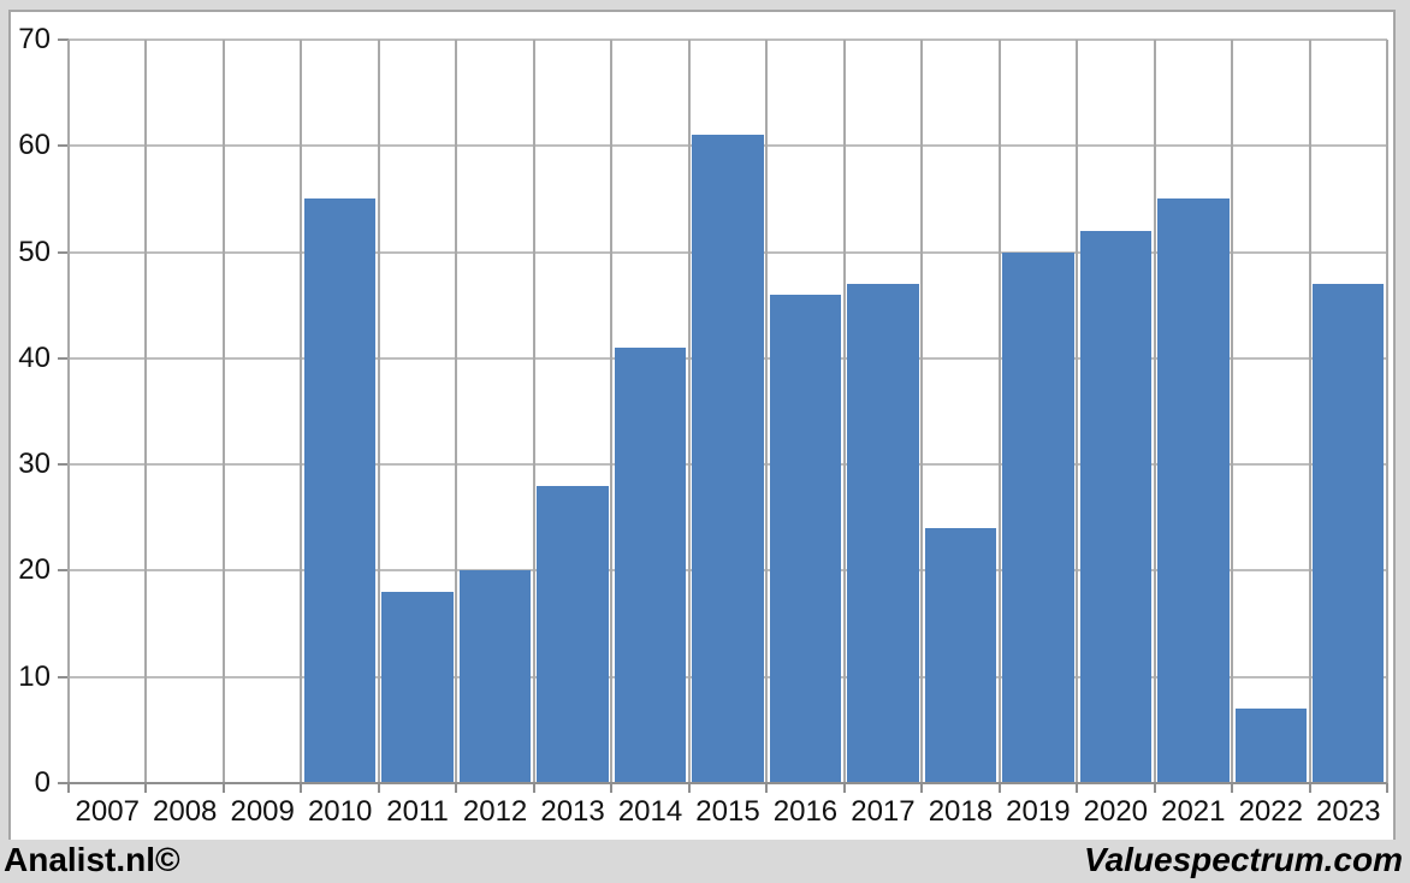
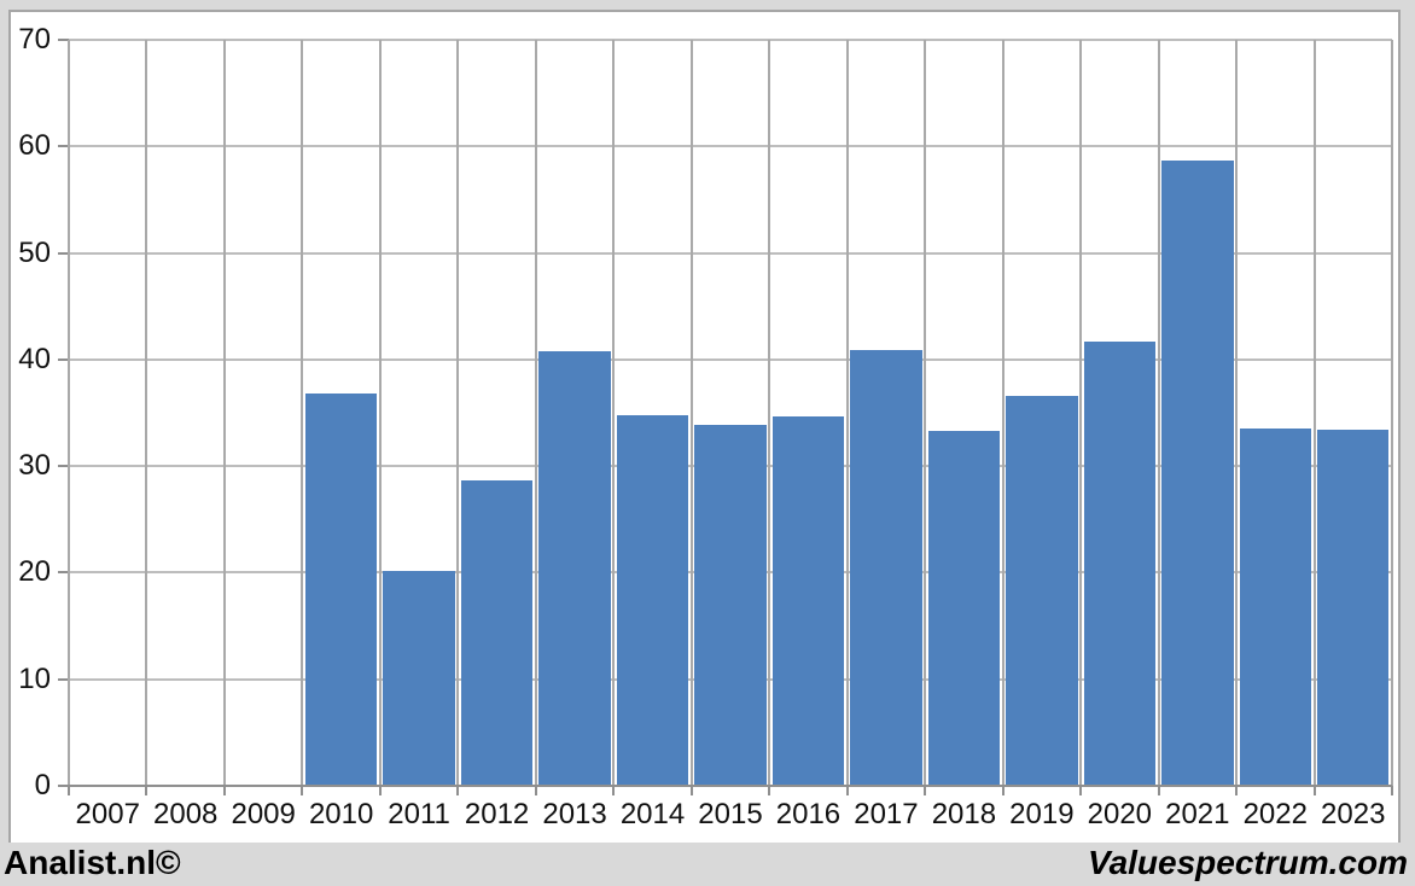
2010: 55 -> 37
2011: 18 -> 20
2012: 20 -> 29
2013: 28 -> 41
2014: 41 -> 35
2015: 61 -> 34
2016: 46 -> 35
2017: 47 -> 41
2018: 24 -> 33
2019: 50 -> 37
2020: 52 -> 42
2021: 55 -> 59
2022: 7 -> 34
2023: 47 -> 33
